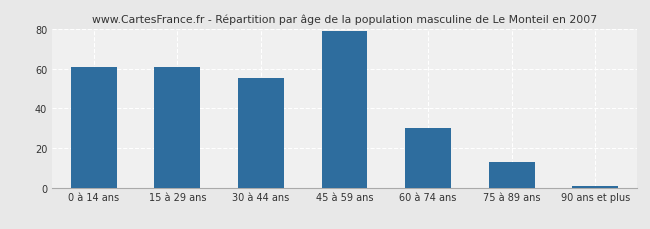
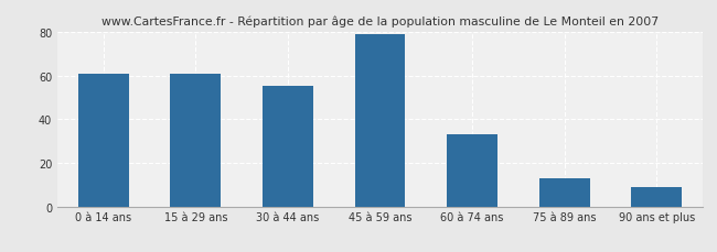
60 à 74 ans: 30 -> 33
90 ans et plus: 1 -> 9
